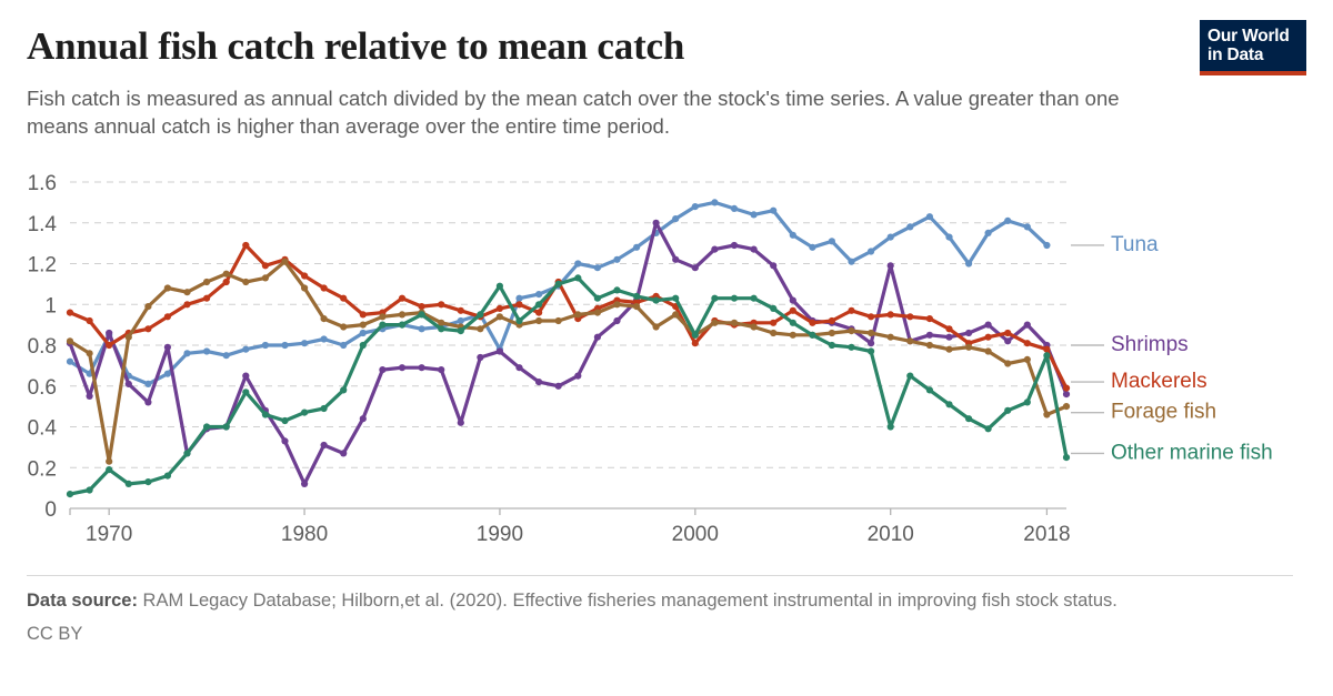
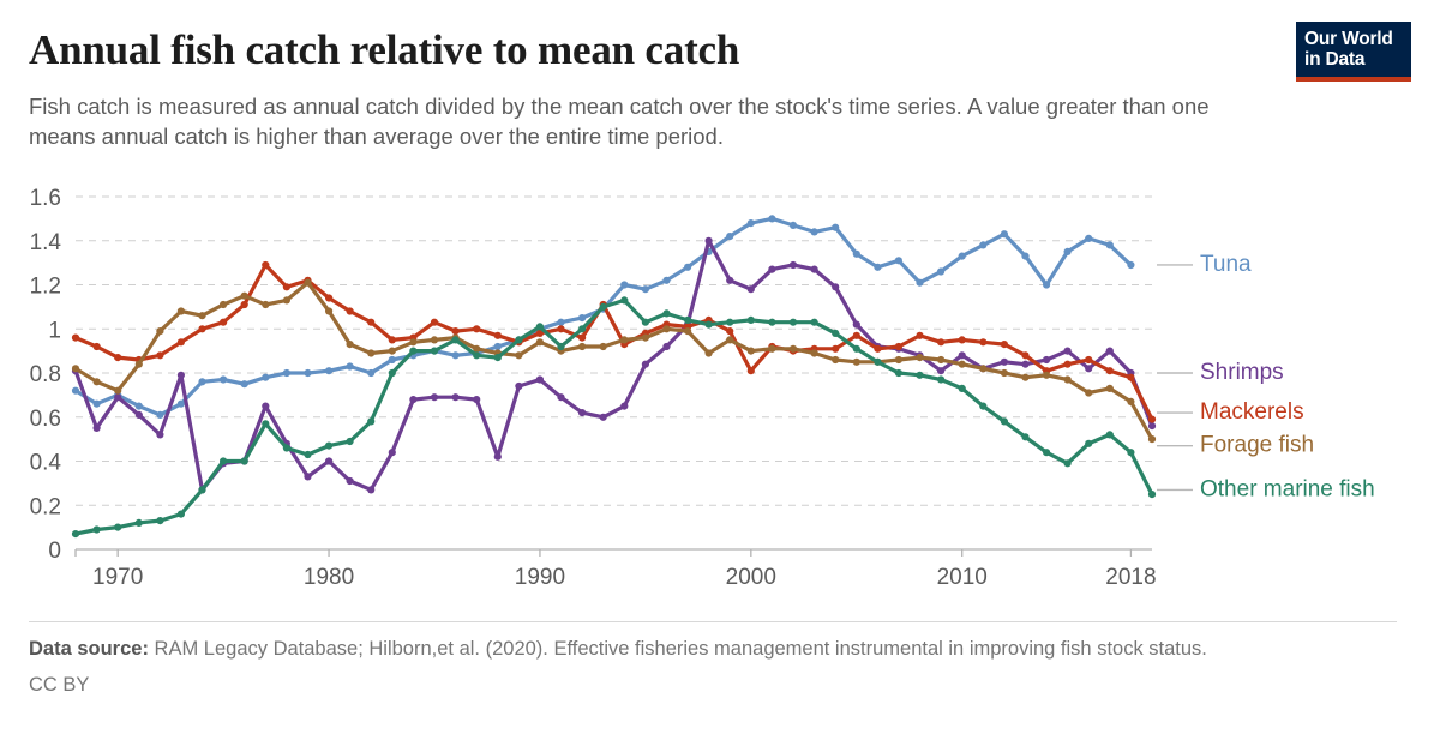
Tuna/1970: 0.85 -> 0.70
Shrimps/1970: 0.86 -> 0.69
Mackerels/1970: 0.80 -> 0.87
Forage fish/1970: 0.23 -> 0.72
Other marine fish/1970: 0.19 -> 0.10
Shrimps/1980: 0.12 -> 0.40
Tuna/1990: 0.78 -> 1.00
Other marine fish/1990: 1.09 -> 1.01
Forage fish/2000: 0.85 -> 0.90
Other marine fish/2000: 0.85 -> 1.04
Shrimps/2010: 1.19 -> 0.88
Other marine fish/2010: 0.40 -> 0.73
Forage fish/2018: 0.46 -> 0.67
Other marine fish/2018: 0.75 -> 0.44
